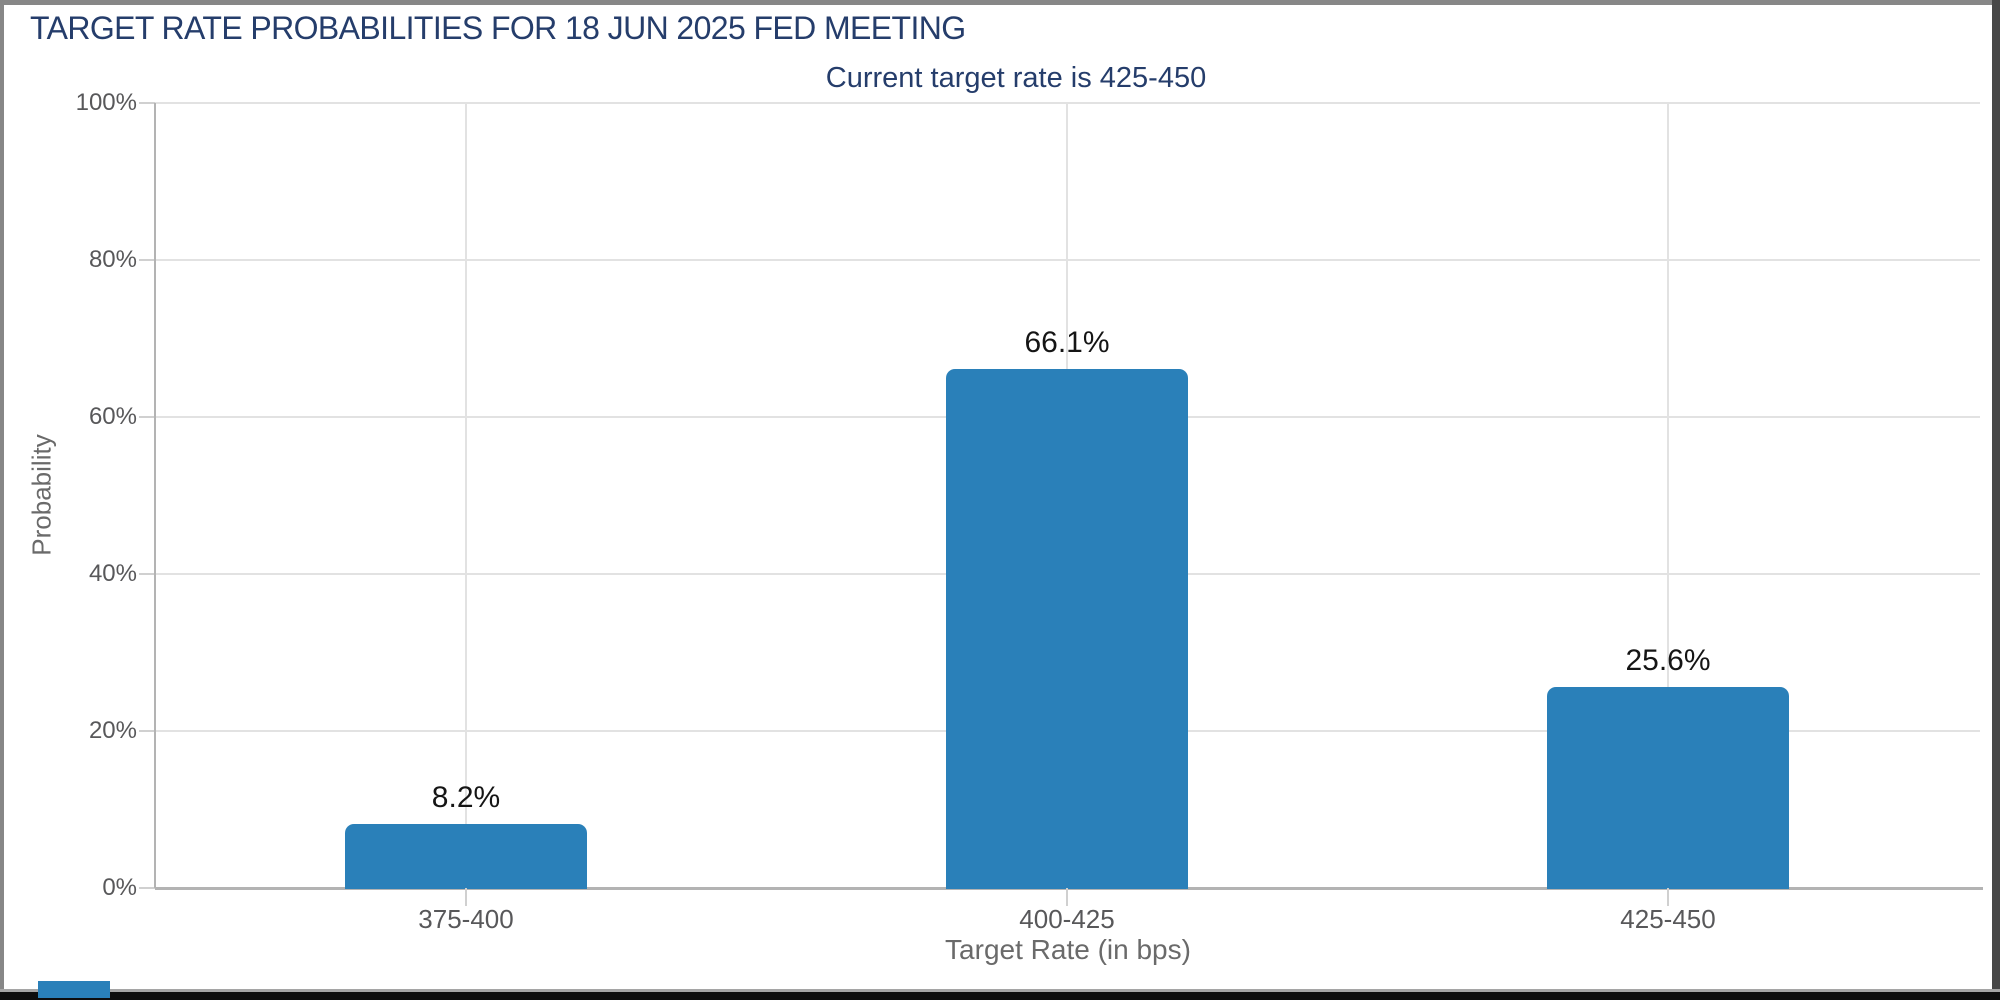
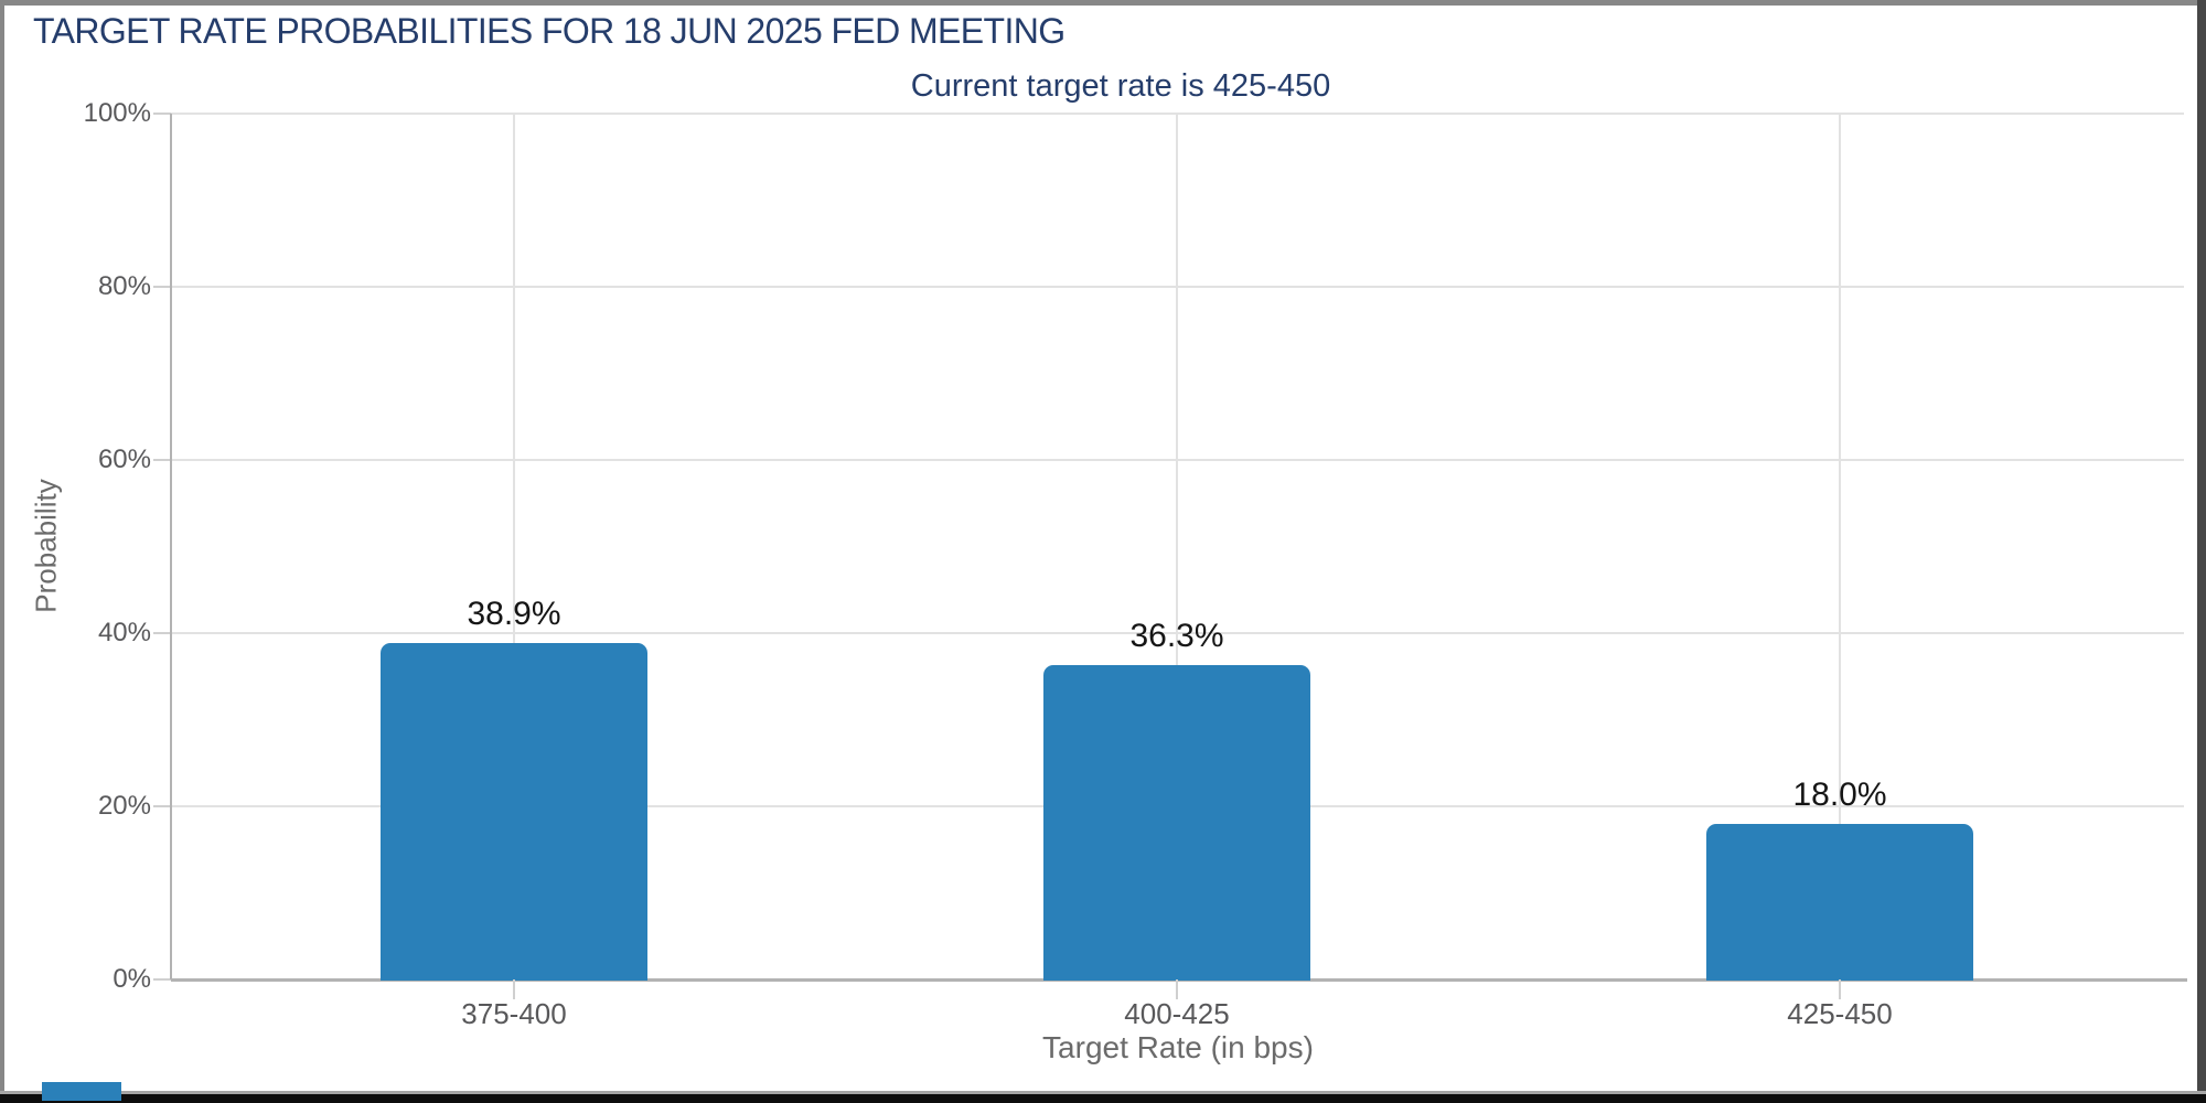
375-400: 8.2% -> 38.9%
400-425: 66.1% -> 36.3%
425-450: 25.6% -> 18.0%
